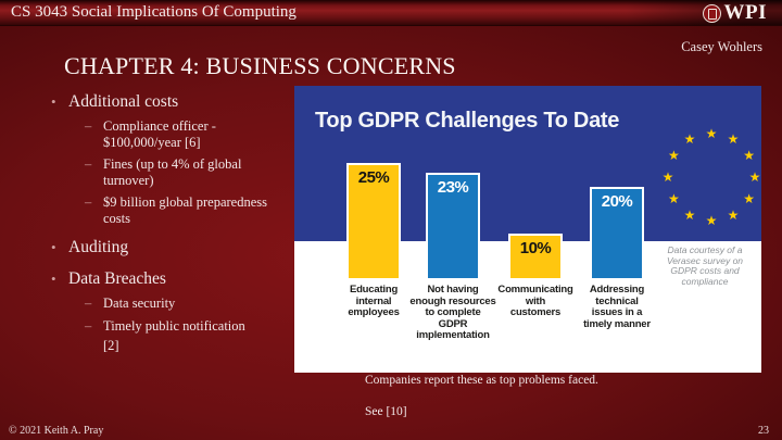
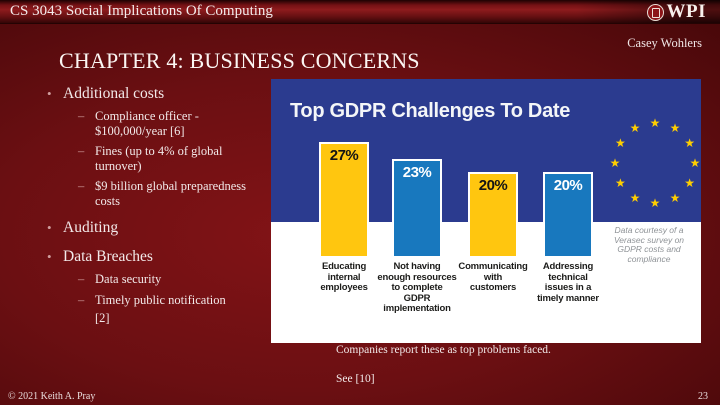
Educating internal employees: 25% -> 27%
Communicating with customers: 10% -> 20%
